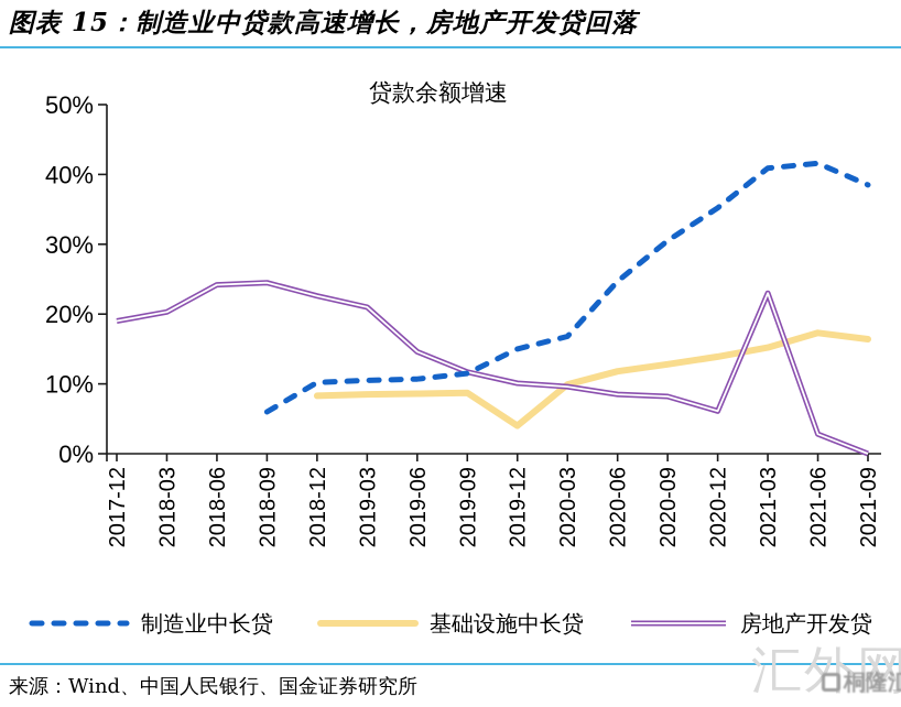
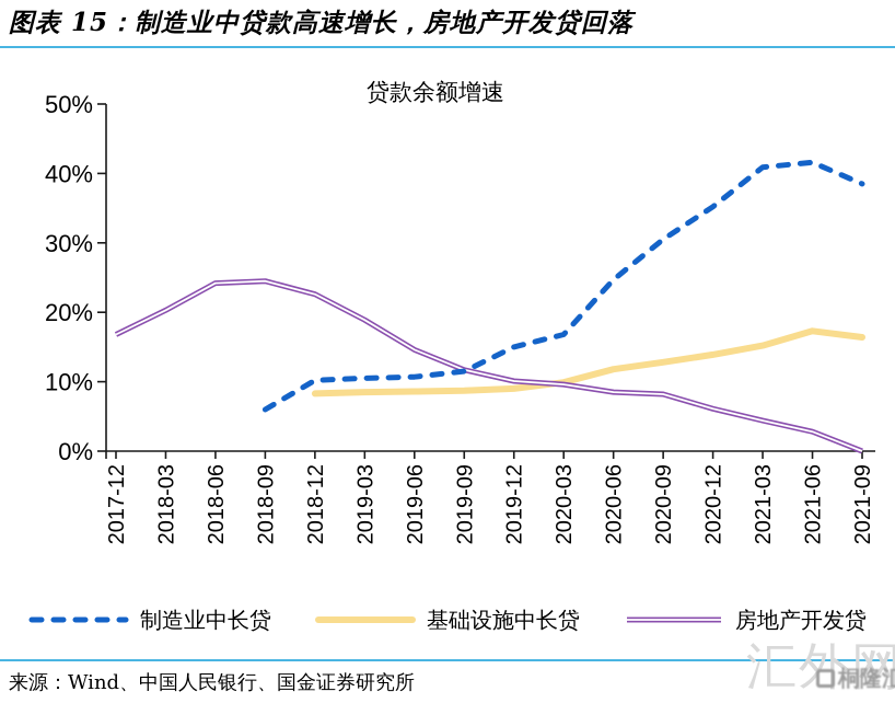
房地产开发贷/2017-12: 19% -> 17%
房地产开发贷/2019-03: 21% -> 19%
基础设施中长贷/2019-12: 4% -> 9%
房地产开发贷/2021-03: 23% -> 4%
